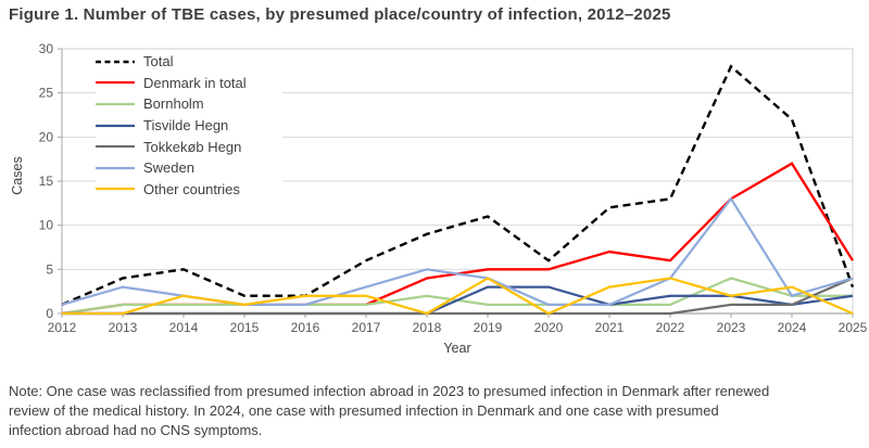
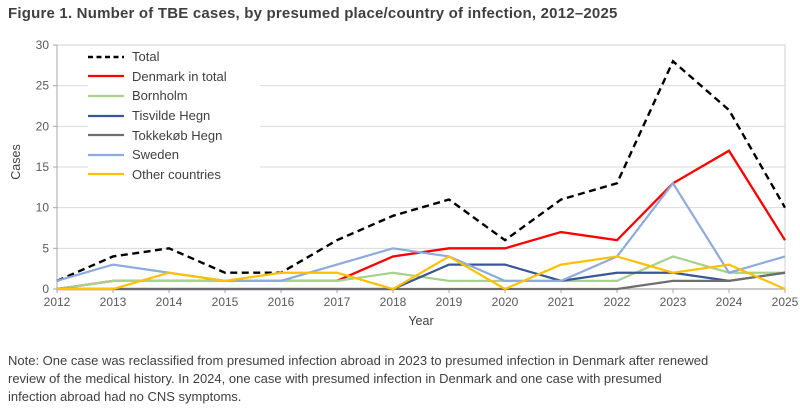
Total/2021: 12 -> 11
Total/2025: 3 -> 10
Tokkekøb Hegn/2025: 4 -> 2
